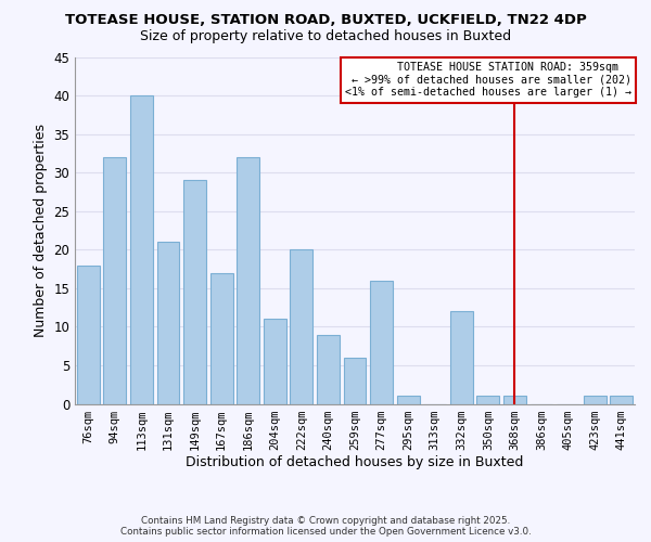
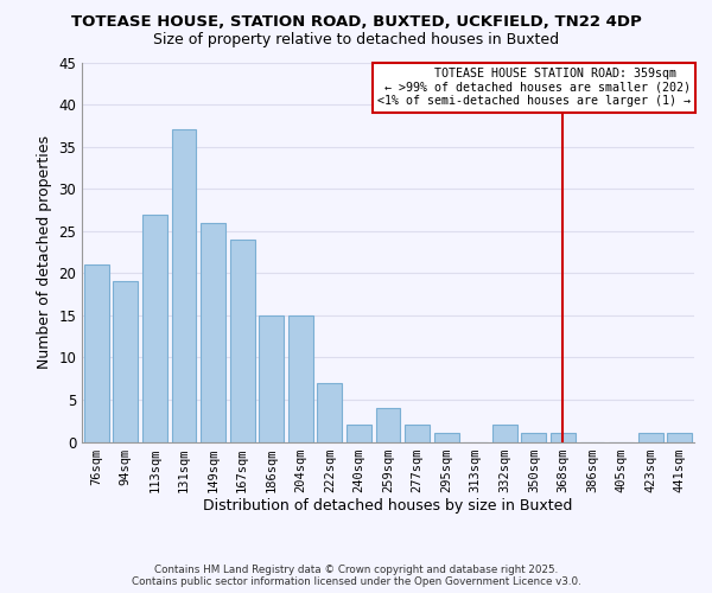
76sqm: 18 -> 21
94sqm: 32 -> 19
113sqm: 40 -> 27
131sqm: 21 -> 37
149sqm: 29 -> 26
167sqm: 17 -> 24
186sqm: 32 -> 15
204sqm: 11 -> 15
222sqm: 20 -> 7
240sqm: 9 -> 2
259sqm: 6 -> 4
277sqm: 16 -> 2
332sqm: 12 -> 2
